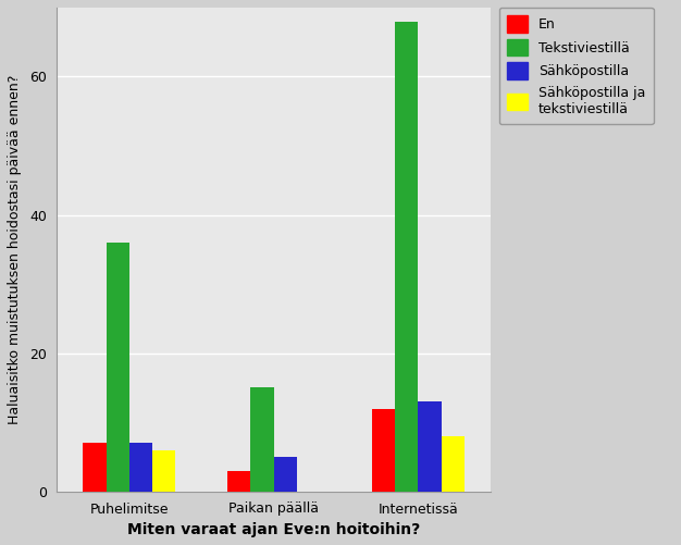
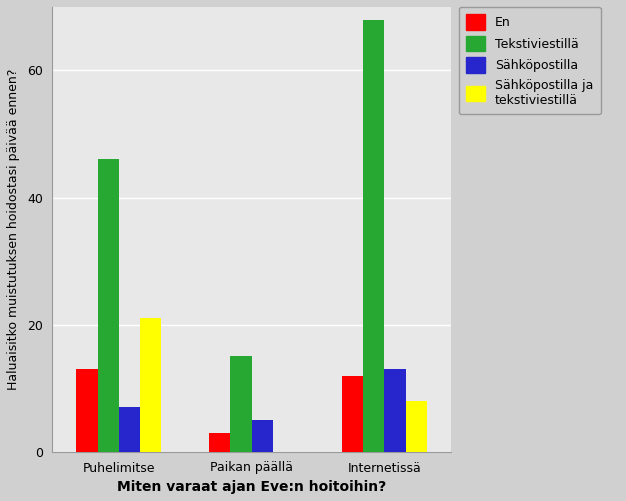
En/Puhelimitse: 7 -> 13
Tekstiviestillä/Puhelimitse: 36 -> 46
Sähköpostilla ja tekstiviestillä/Puhelimitse: 6 -> 21
